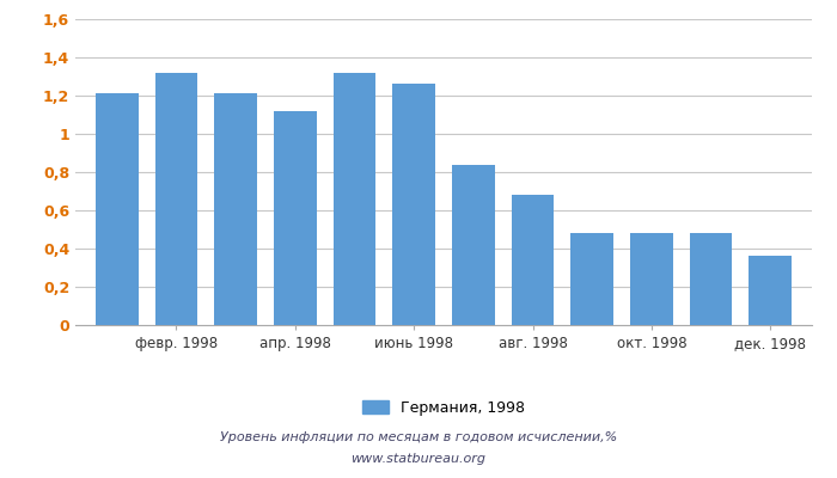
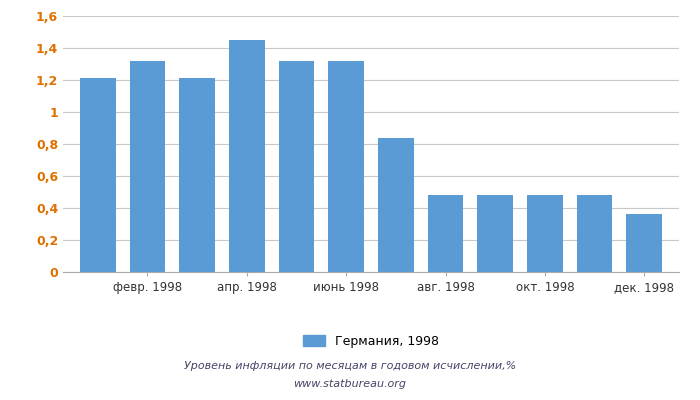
апр. 1998: 1,12 -> 1,45
июнь 1998: 1,26 -> 1,32
авг. 1998: 0,68 -> 0,48
